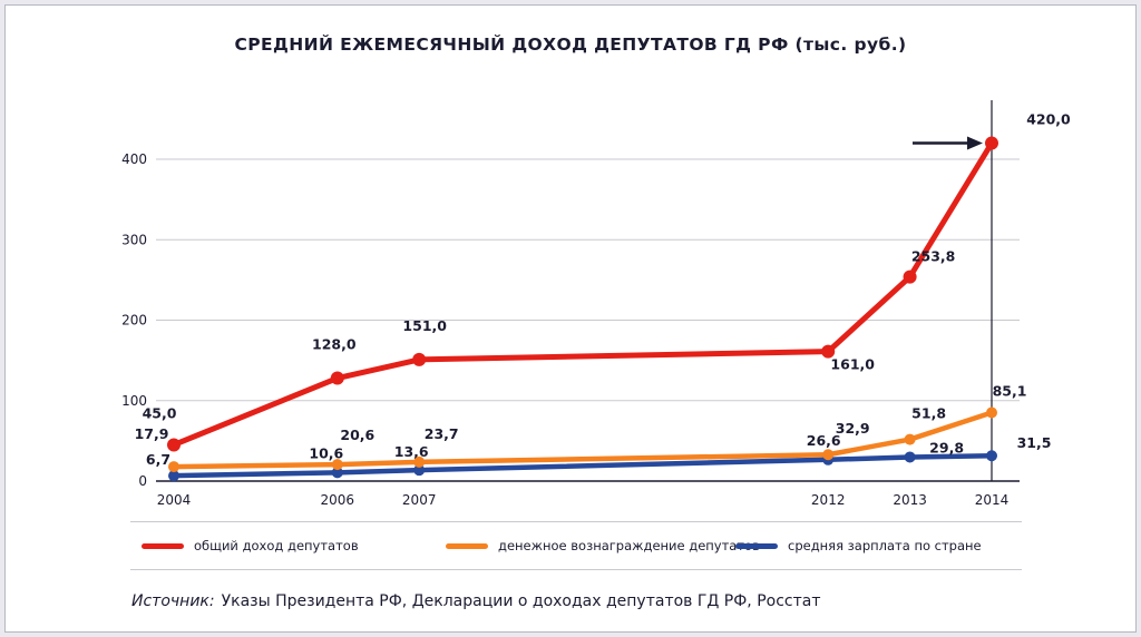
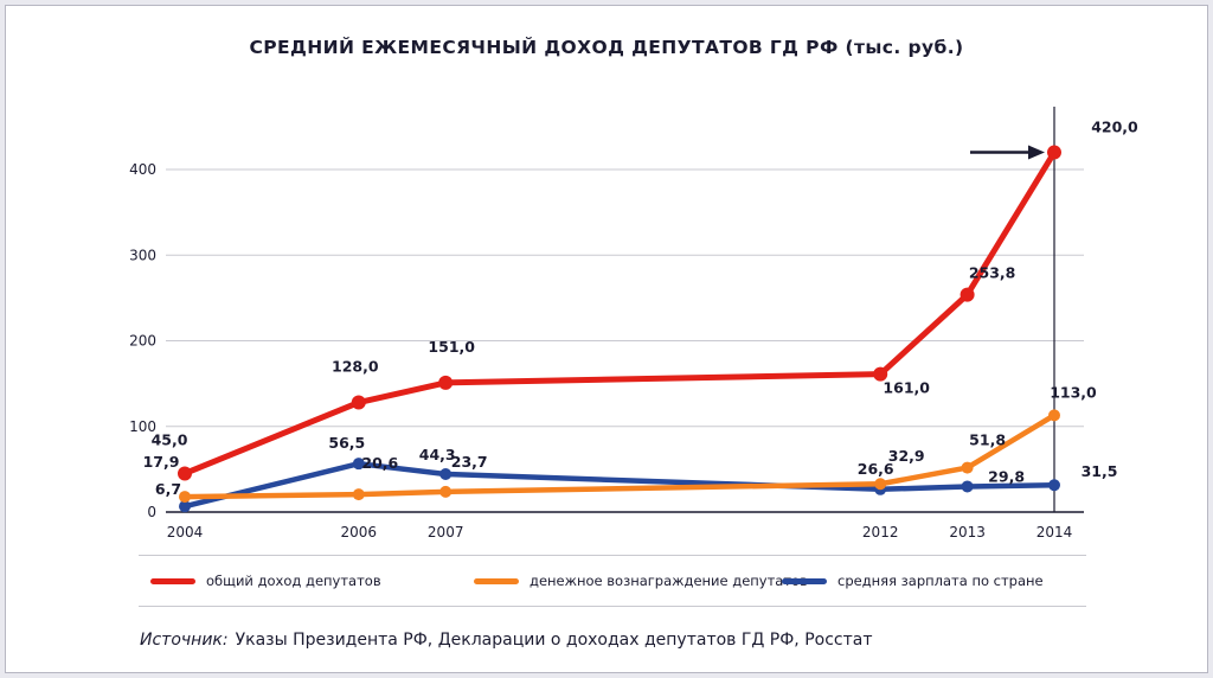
средняя зарплата по стране/2006: 10,6 -> 56,5
средняя зарплата по стране/2007: 13,6 -> 44,3
денежное вознаграждение депутатов/2014: 85,1 -> 113,0
